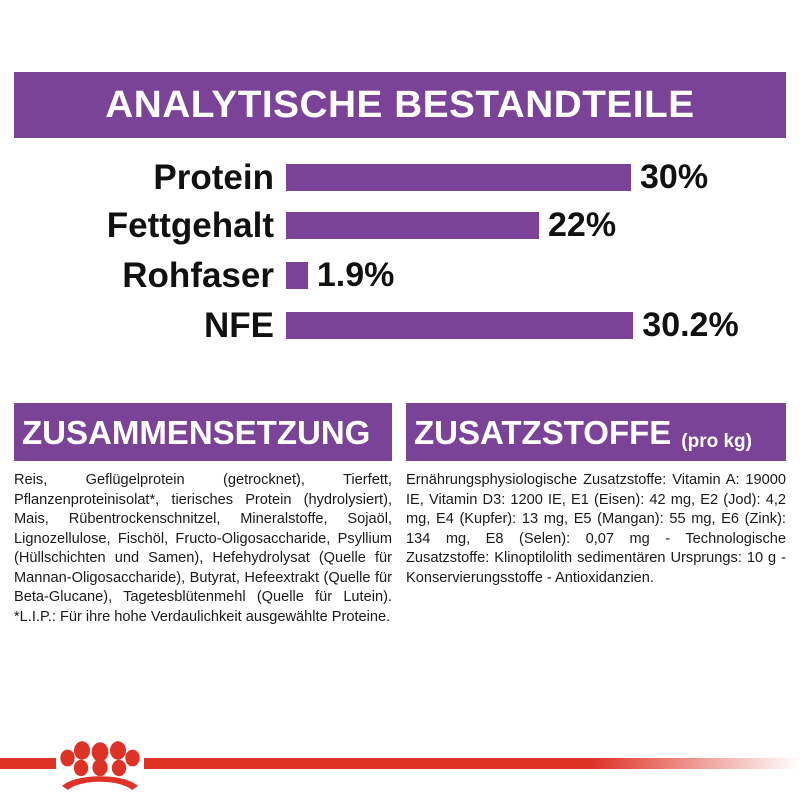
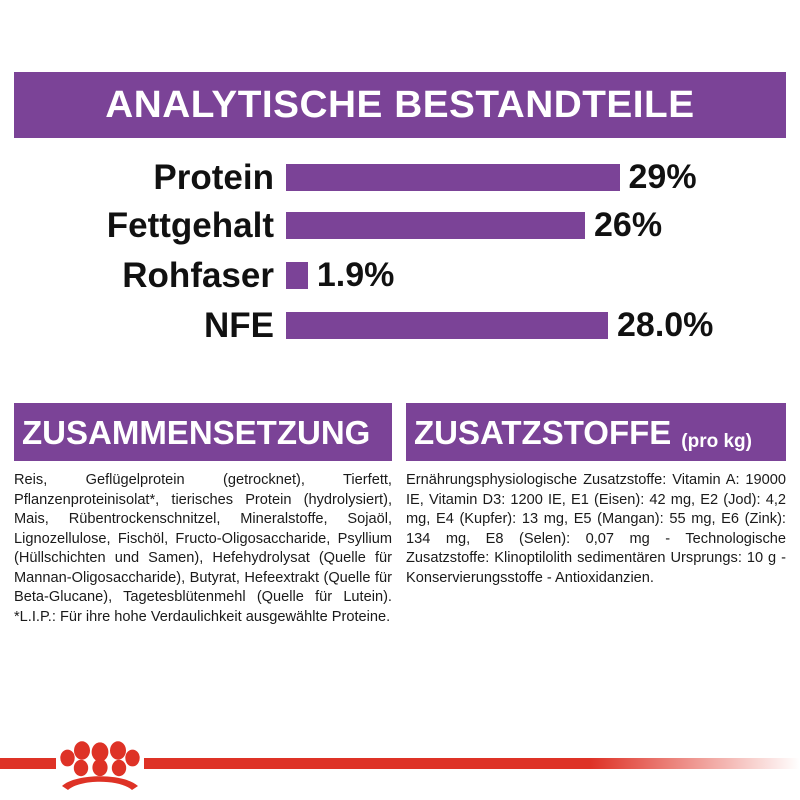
Protein: 30% -> 29%
Fettgehalt: 22% -> 26%
NFE: 30.2% -> 28.0%
